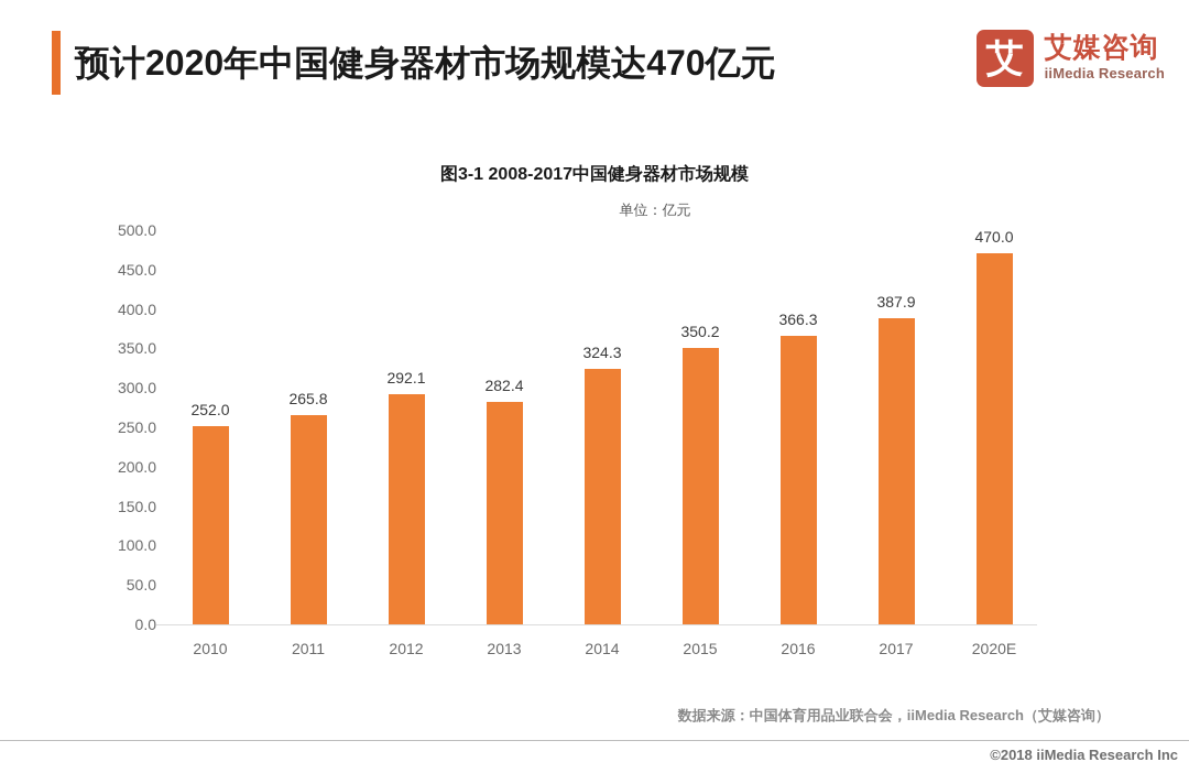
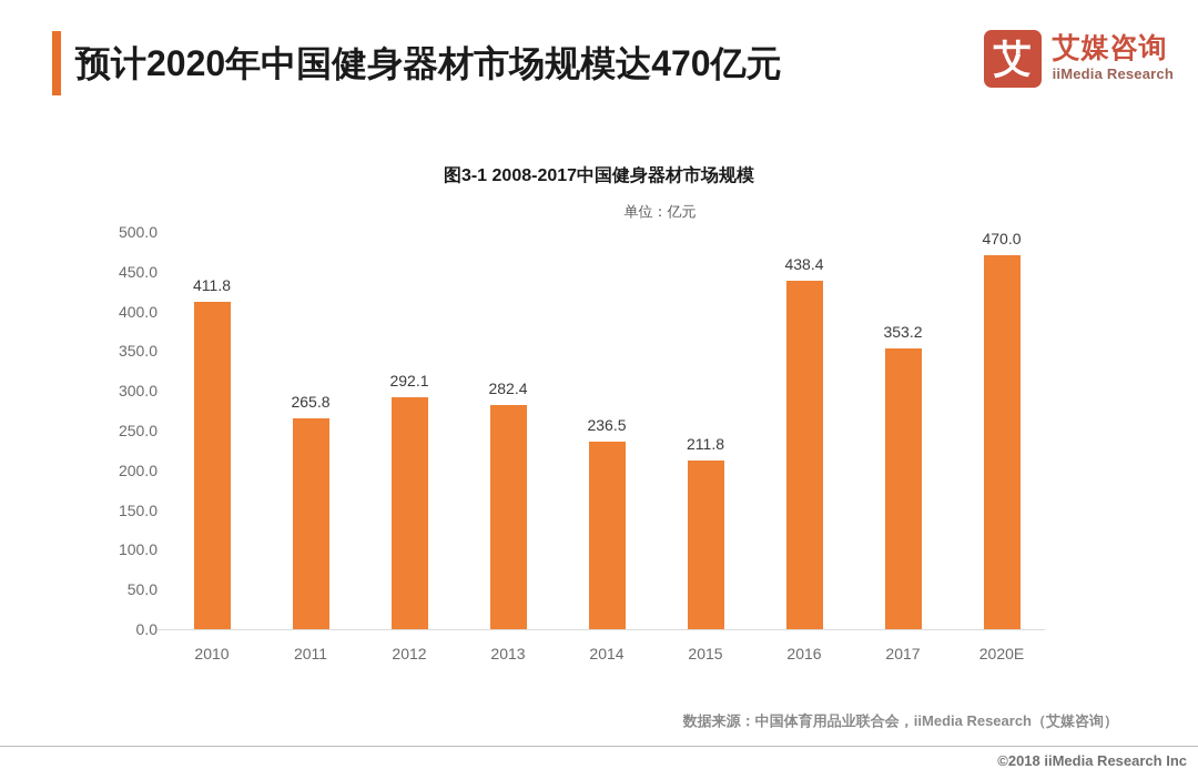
2010: 252.0 -> 411.8
2014: 324.3 -> 236.5
2015: 350.2 -> 211.8
2016: 366.3 -> 438.4
2017: 387.9 -> 353.2
